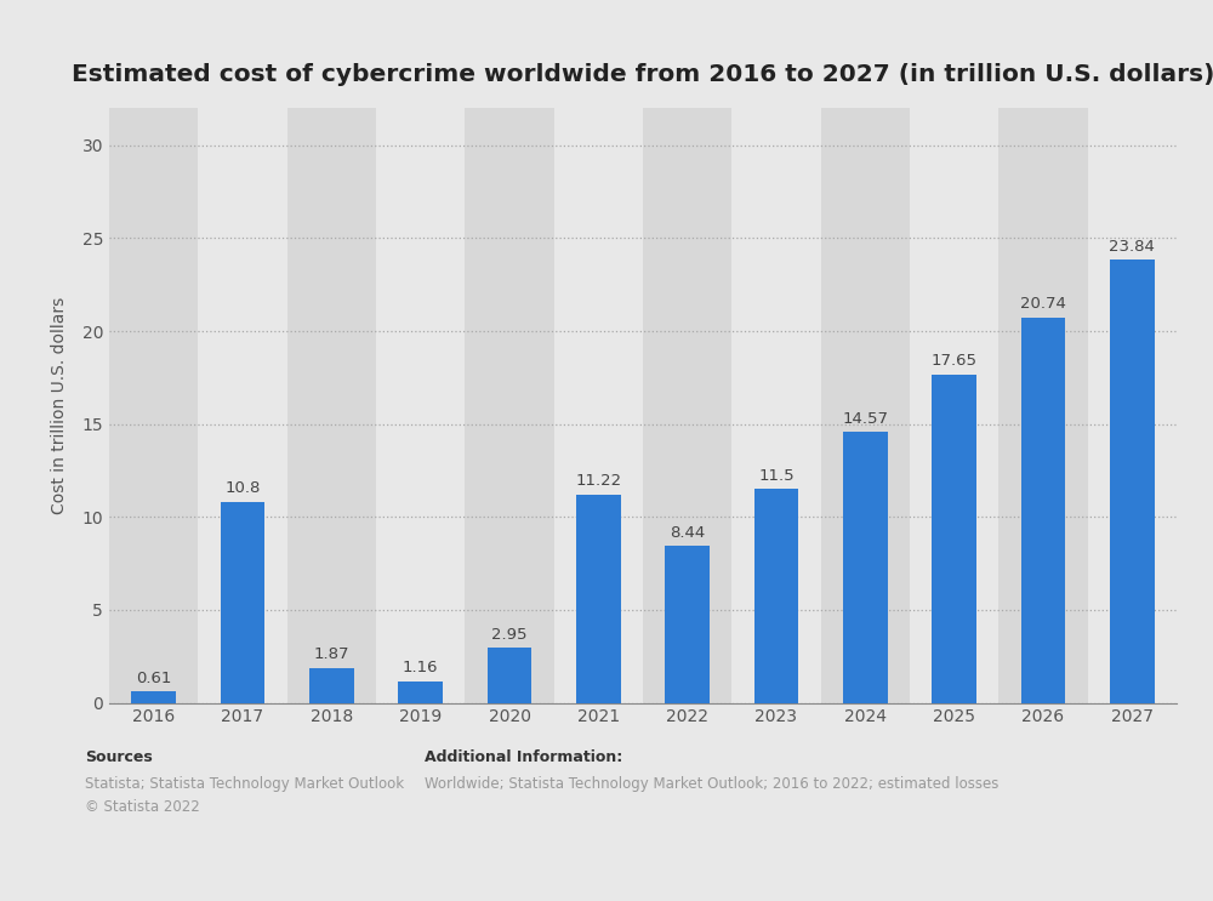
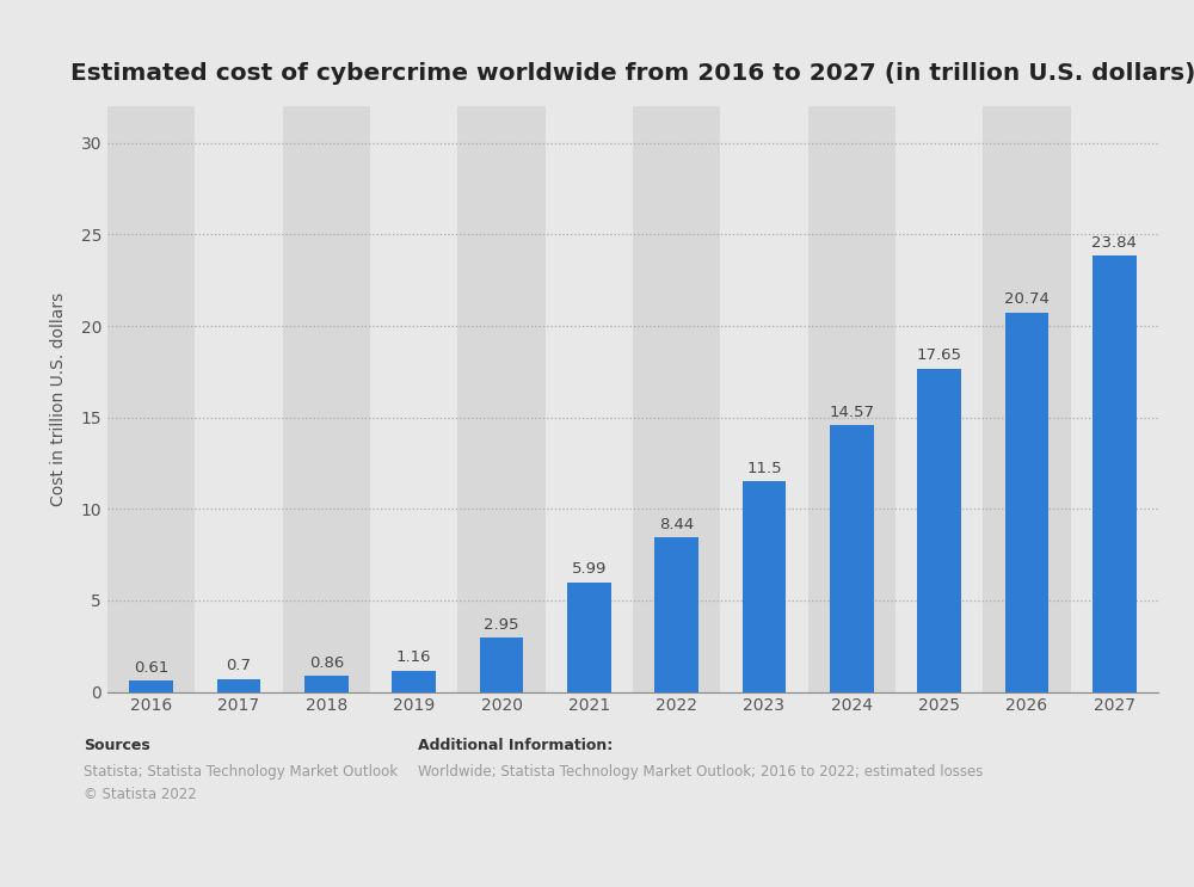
2017: 10.8 -> 0.7
2018: 1.87 -> 0.86
2021: 11.22 -> 5.99
